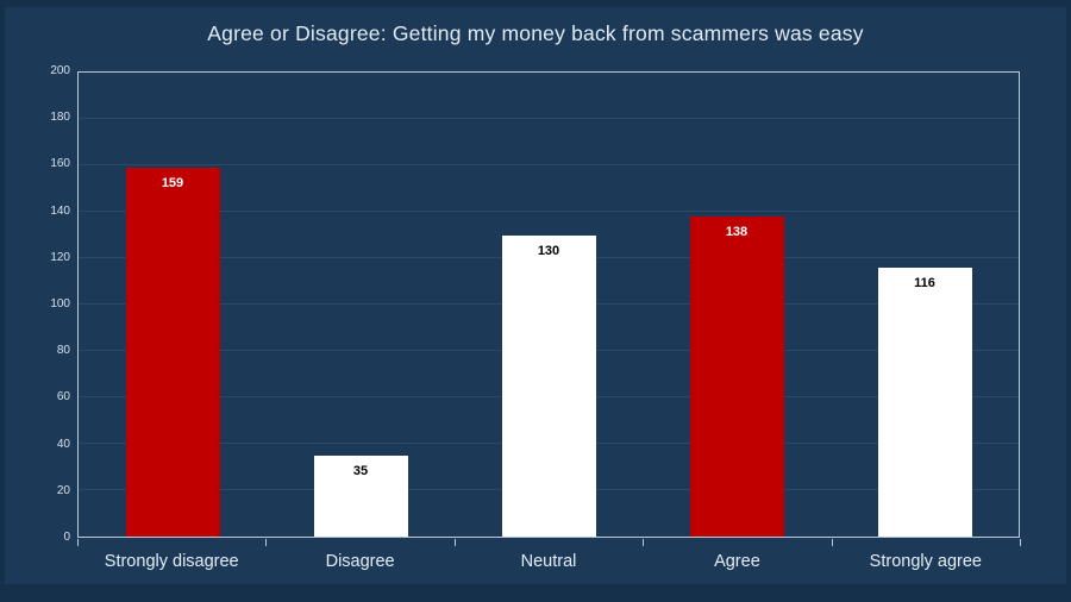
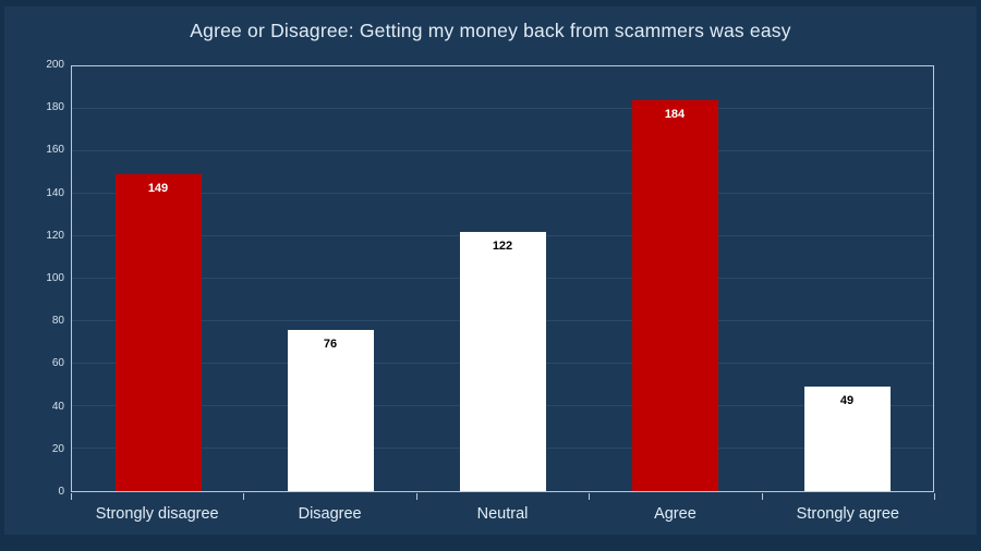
Strongly disagree: 159 -> 149
Disagree: 35 -> 76
Neutral: 130 -> 122
Agree: 138 -> 184
Strongly agree: 116 -> 49
